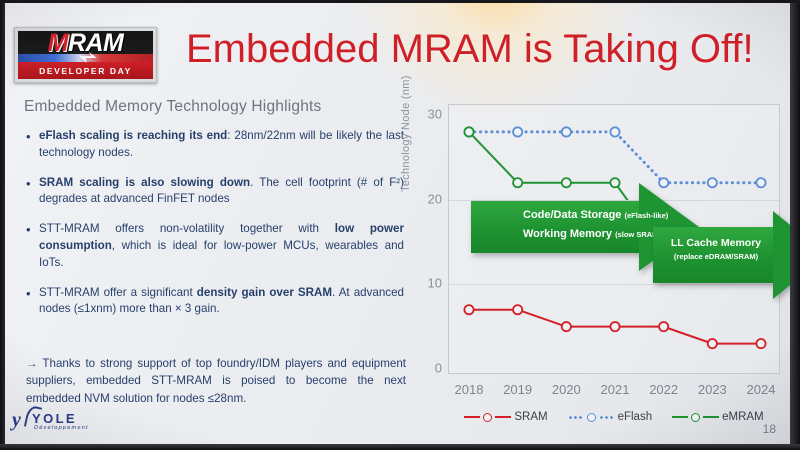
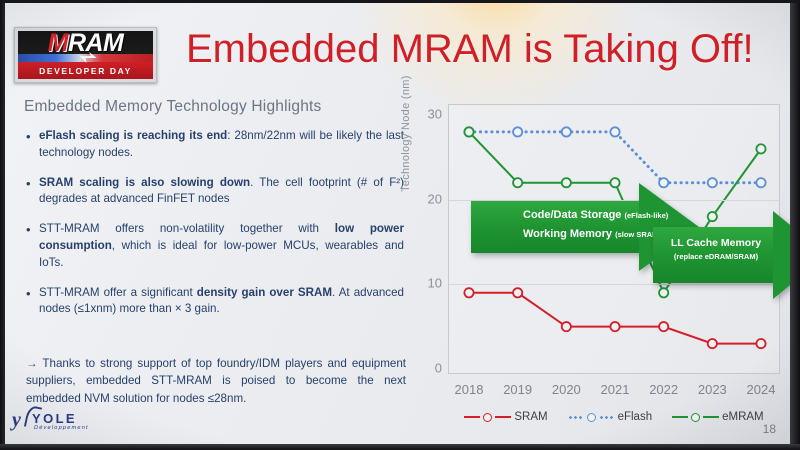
SRAM/2018: 7 -> 9
SRAM/2019: 7 -> 9
eMRAM/2022: 14 -> 9
eMRAM/2023: 14 -> 18
eMRAM/2024: 14 -> 26
